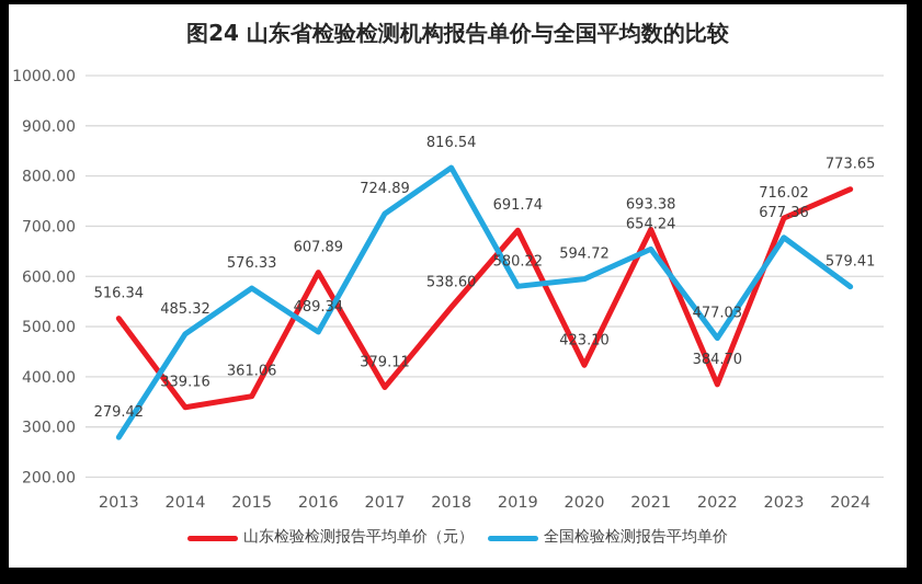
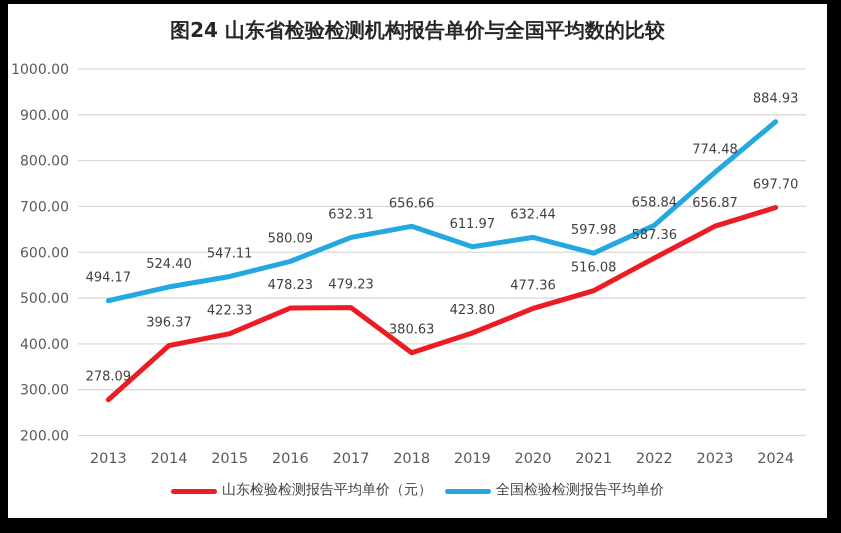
山东检验检测报告平均单价（元）/2013: 516.34 -> 278.09
全国检验检测报告平均单价/2013: 279.42 -> 494.17
山东检验检测报告平均单价（元）/2014: 339.16 -> 396.37
全国检验检测报告平均单价/2014: 485.32 -> 524.40
山东检验检测报告平均单价（元）/2015: 361.06 -> 422.33
全国检验检测报告平均单价/2015: 576.33 -> 547.11
山东检验检测报告平均单价（元）/2016: 607.89 -> 478.23
全国检验检测报告平均单价/2016: 489.34 -> 580.09
山东检验检测报告平均单价（元）/2017: 379.11 -> 479.23
全国检验检测报告平均单价/2017: 724.89 -> 632.31
山东检验检测报告平均单价（元）/2018: 538.60 -> 380.63
全国检验检测报告平均单价/2018: 816.54 -> 656.66
山东检验检测报告平均单价（元）/2019: 691.74 -> 423.80
全国检验检测报告平均单价/2019: 580.22 -> 611.97
山东检验检测报告平均单价（元）/2020: 423.10 -> 477.36
全国检验检测报告平均单价/2020: 594.72 -> 632.44
山东检验检测报告平均单价（元）/2021: 693.38 -> 516.08
全国检验检测报告平均单价/2021: 654.24 -> 597.98
山东检验检测报告平均单价（元）/2022: 384.70 -> 587.36
全国检验检测报告平均单价/2022: 477.03 -> 658.84
山东检验检测报告平均单价（元）/2023: 716.02 -> 656.87
全国检验检测报告平均单价/2023: 677.36 -> 774.48
山东检验检测报告平均单价（元）/2024: 773.65 -> 697.70
全国检验检测报告平均单价/2024: 579.41 -> 884.93
